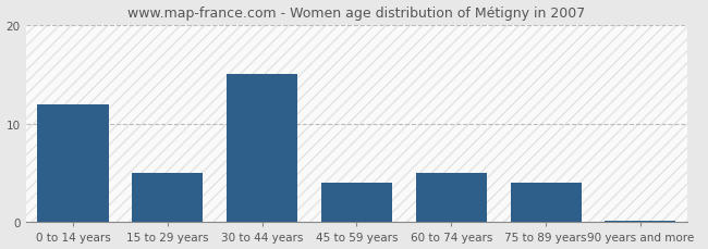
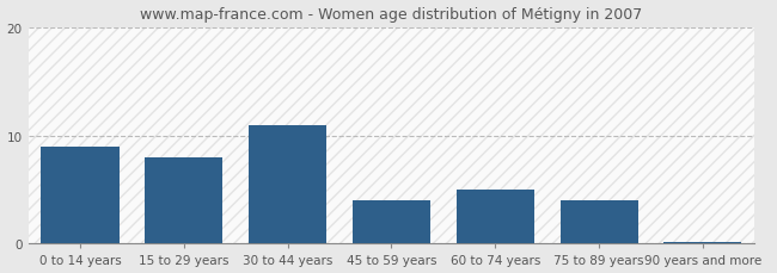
0 to 14 years: 12.0 -> 9.0
15 to 29 years: 5.0 -> 8.0
30 to 44 years: 15.0 -> 11.0
